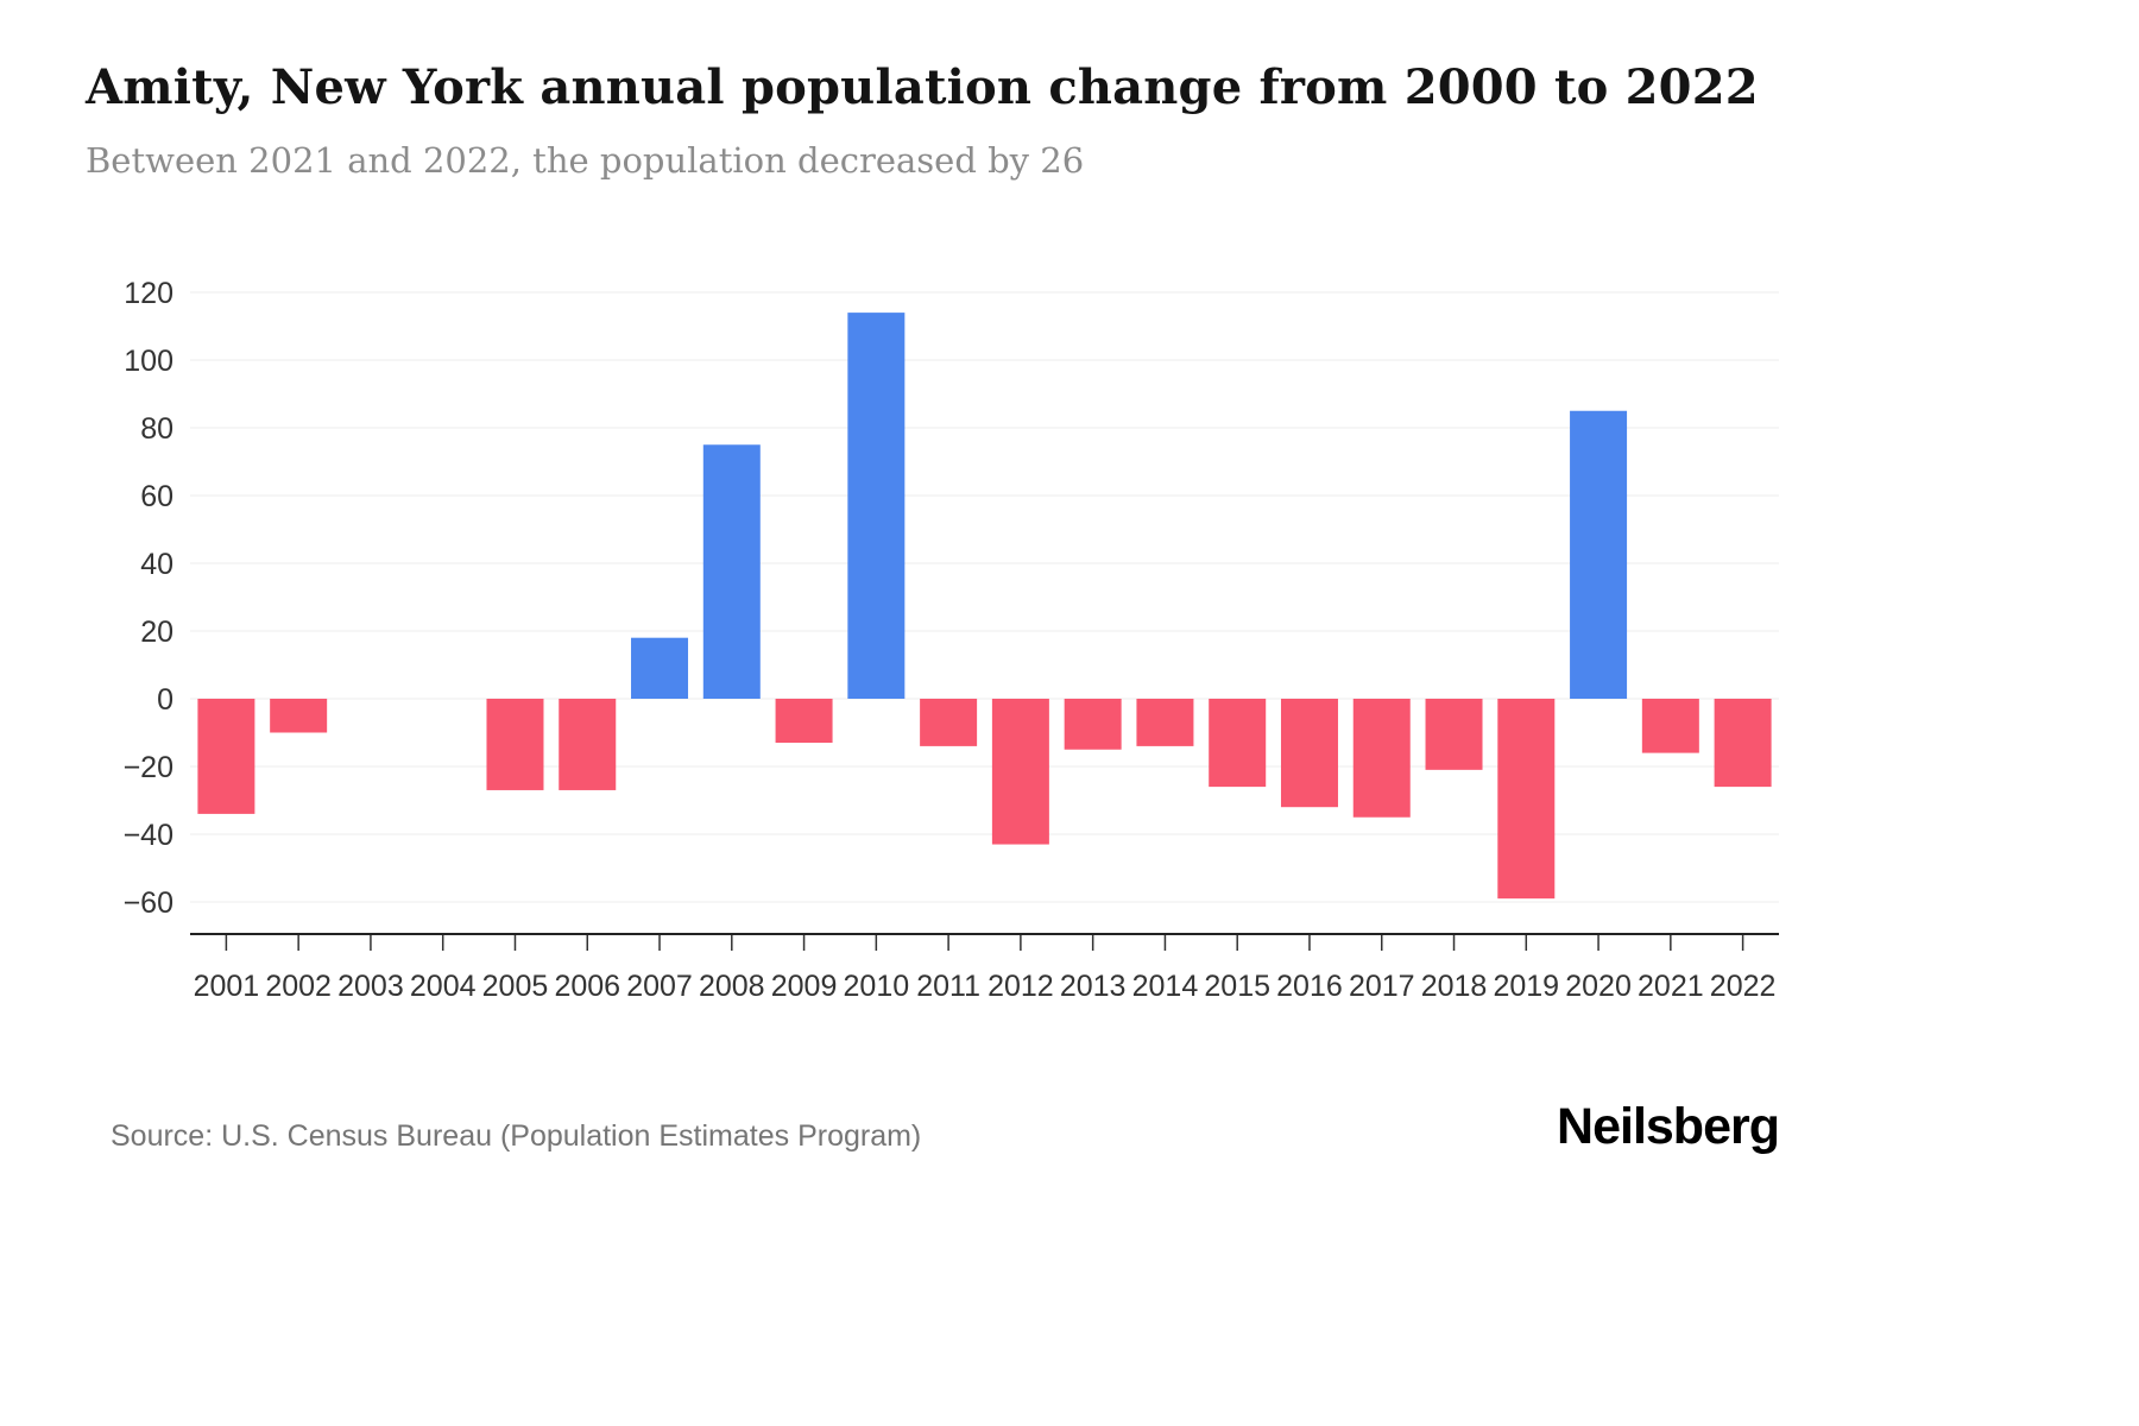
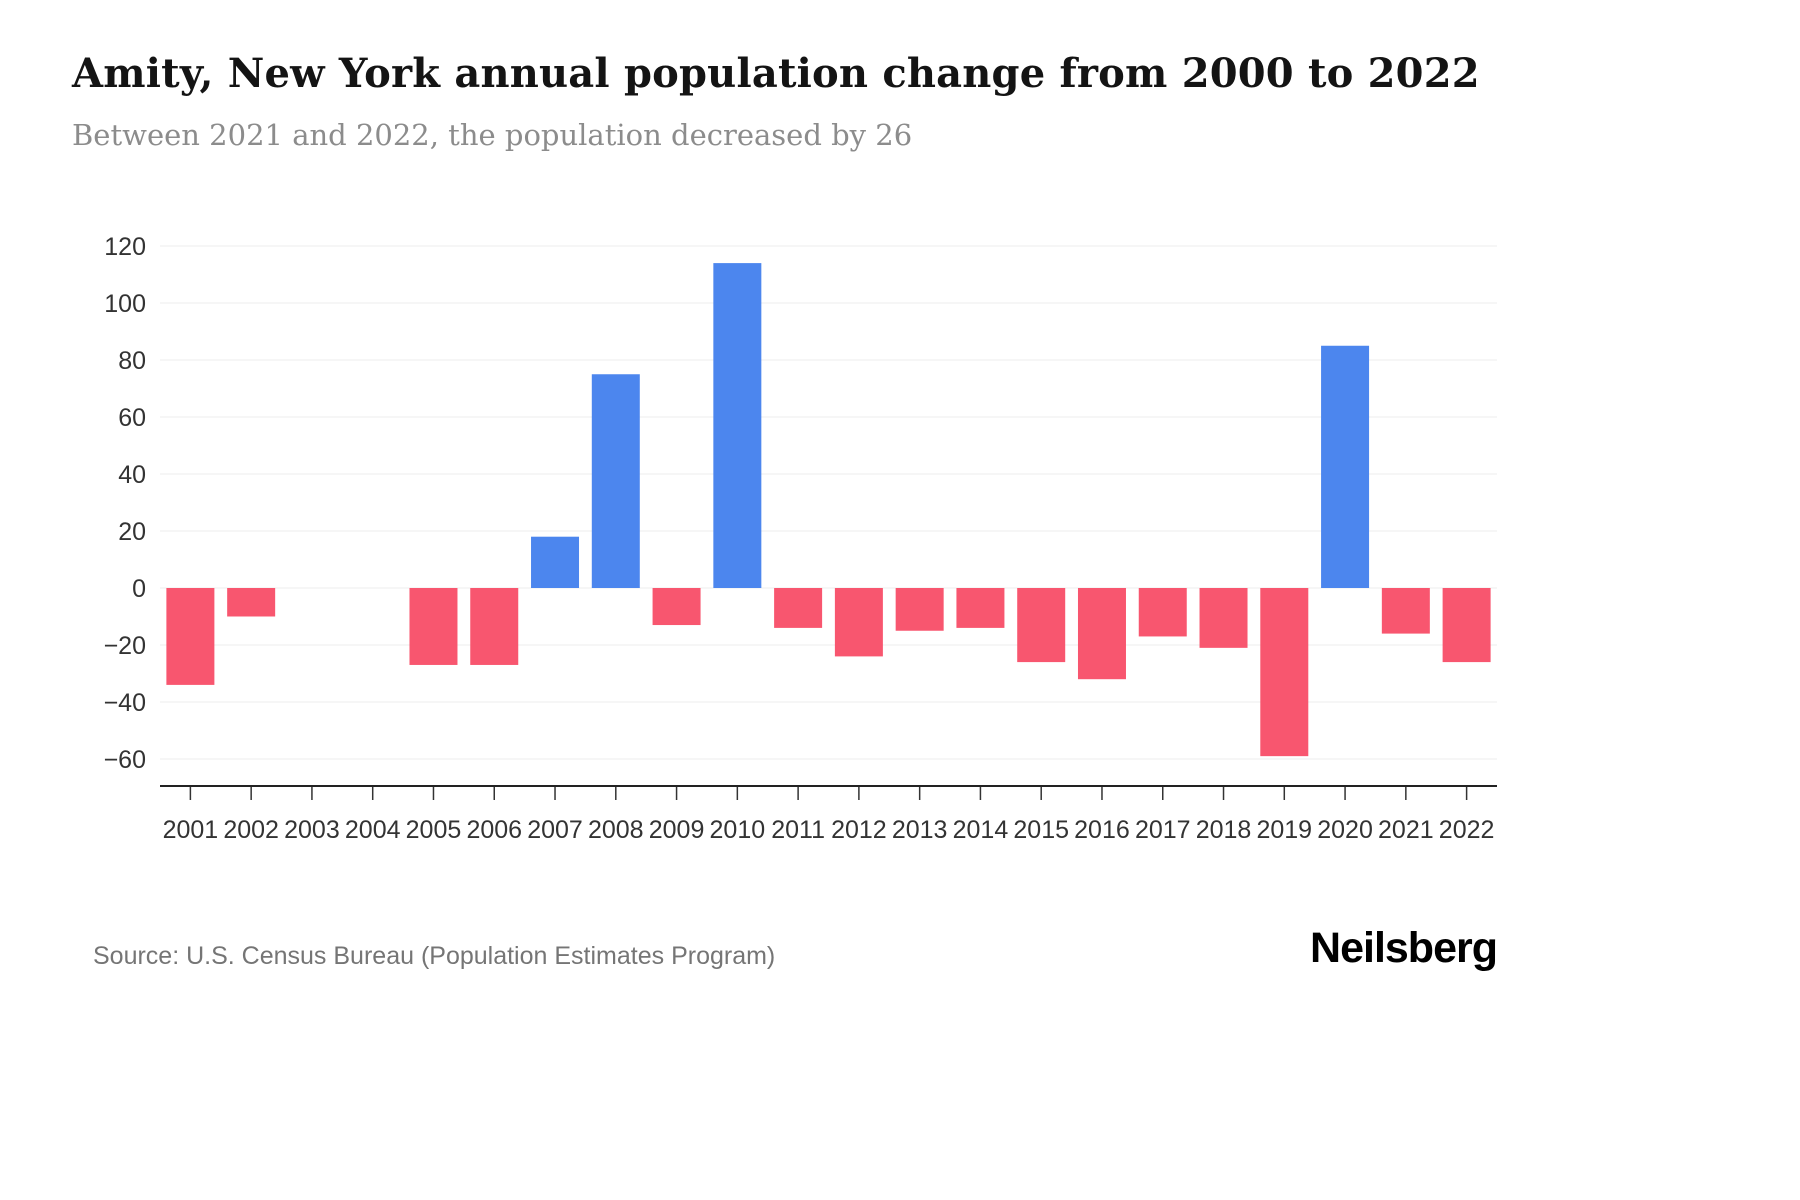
2012: -43 -> -24
2017: -35 -> -17
